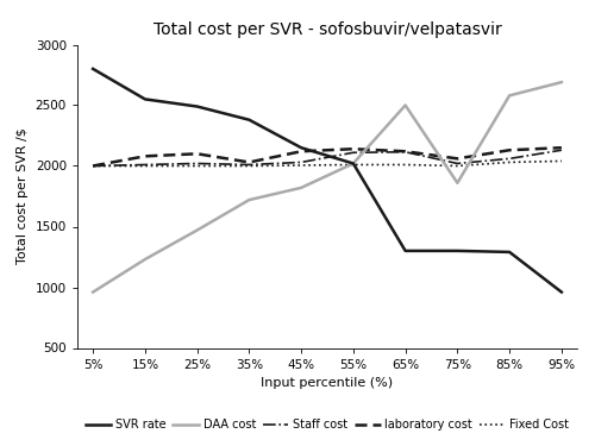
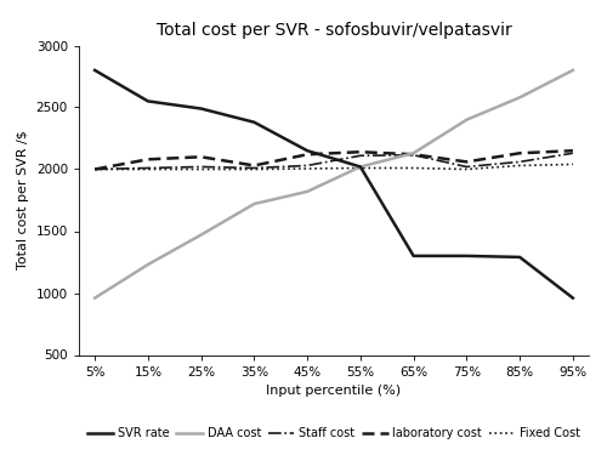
DAA cost/65%: 2500 -> 2130
DAA cost/75%: 1860 -> 2400
DAA cost/95%: 2690 -> 2800
